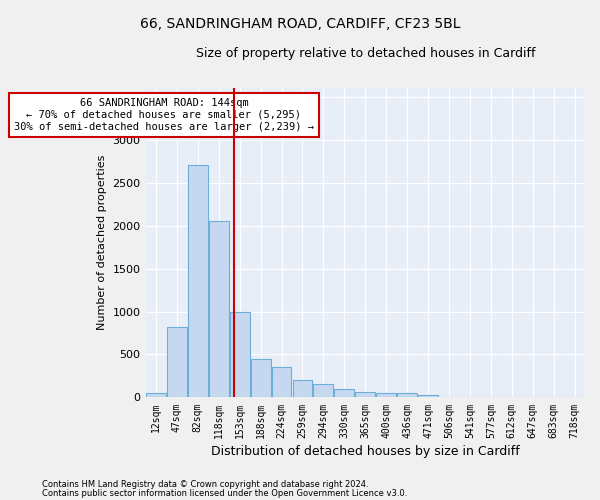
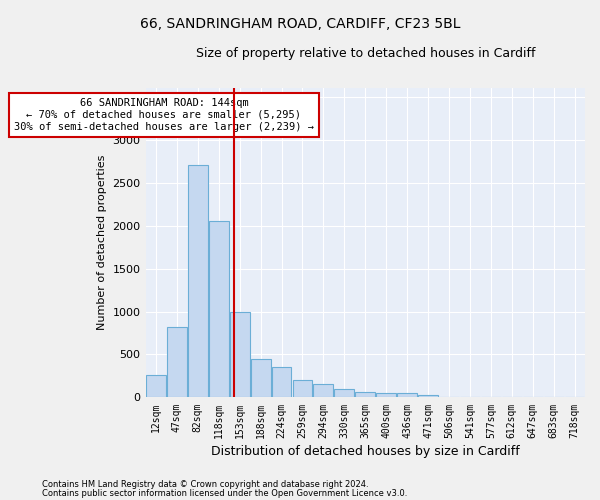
12sqm: 50 -> 260
